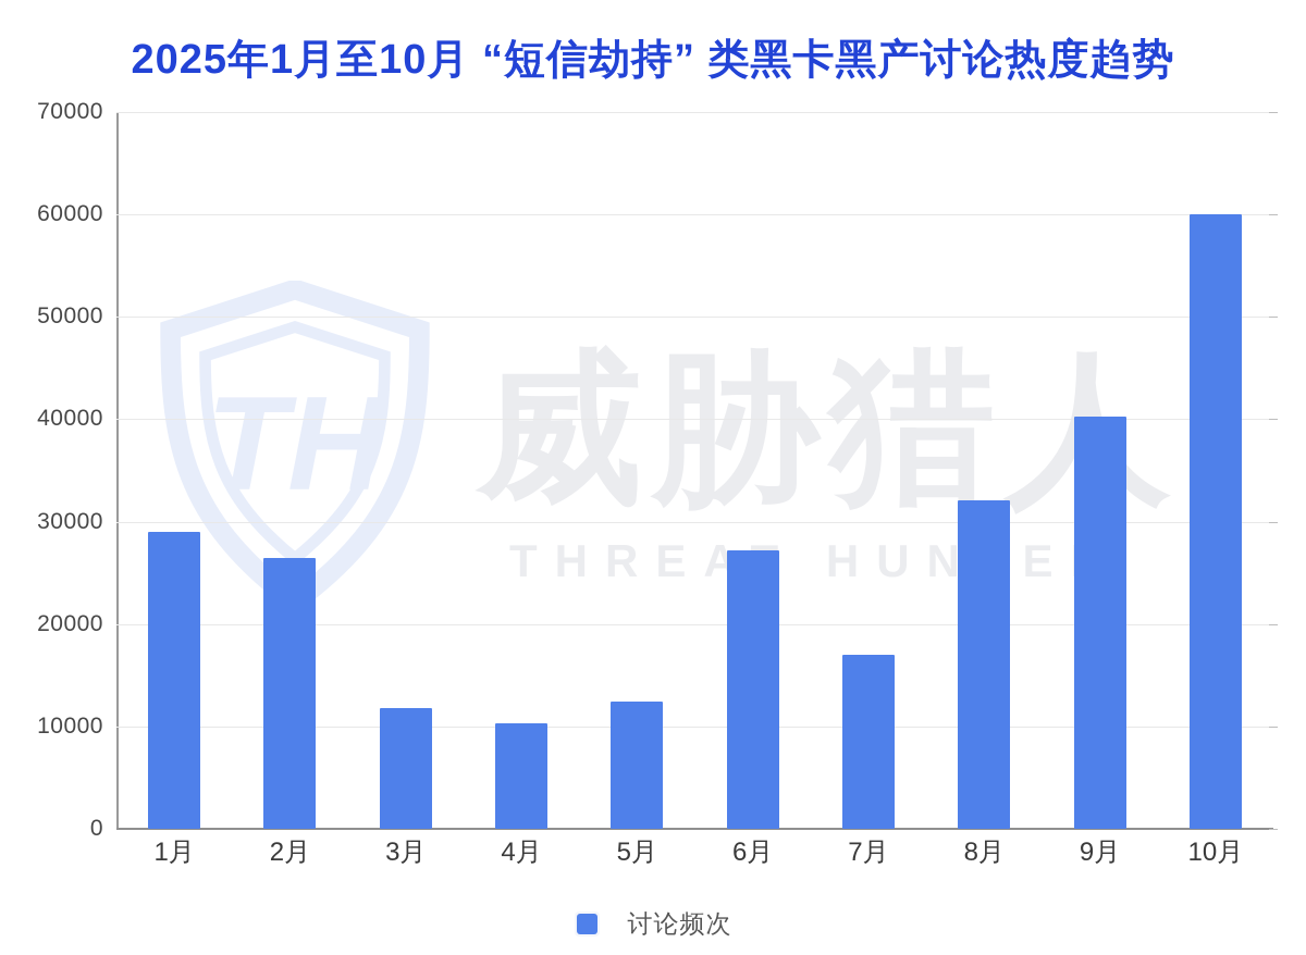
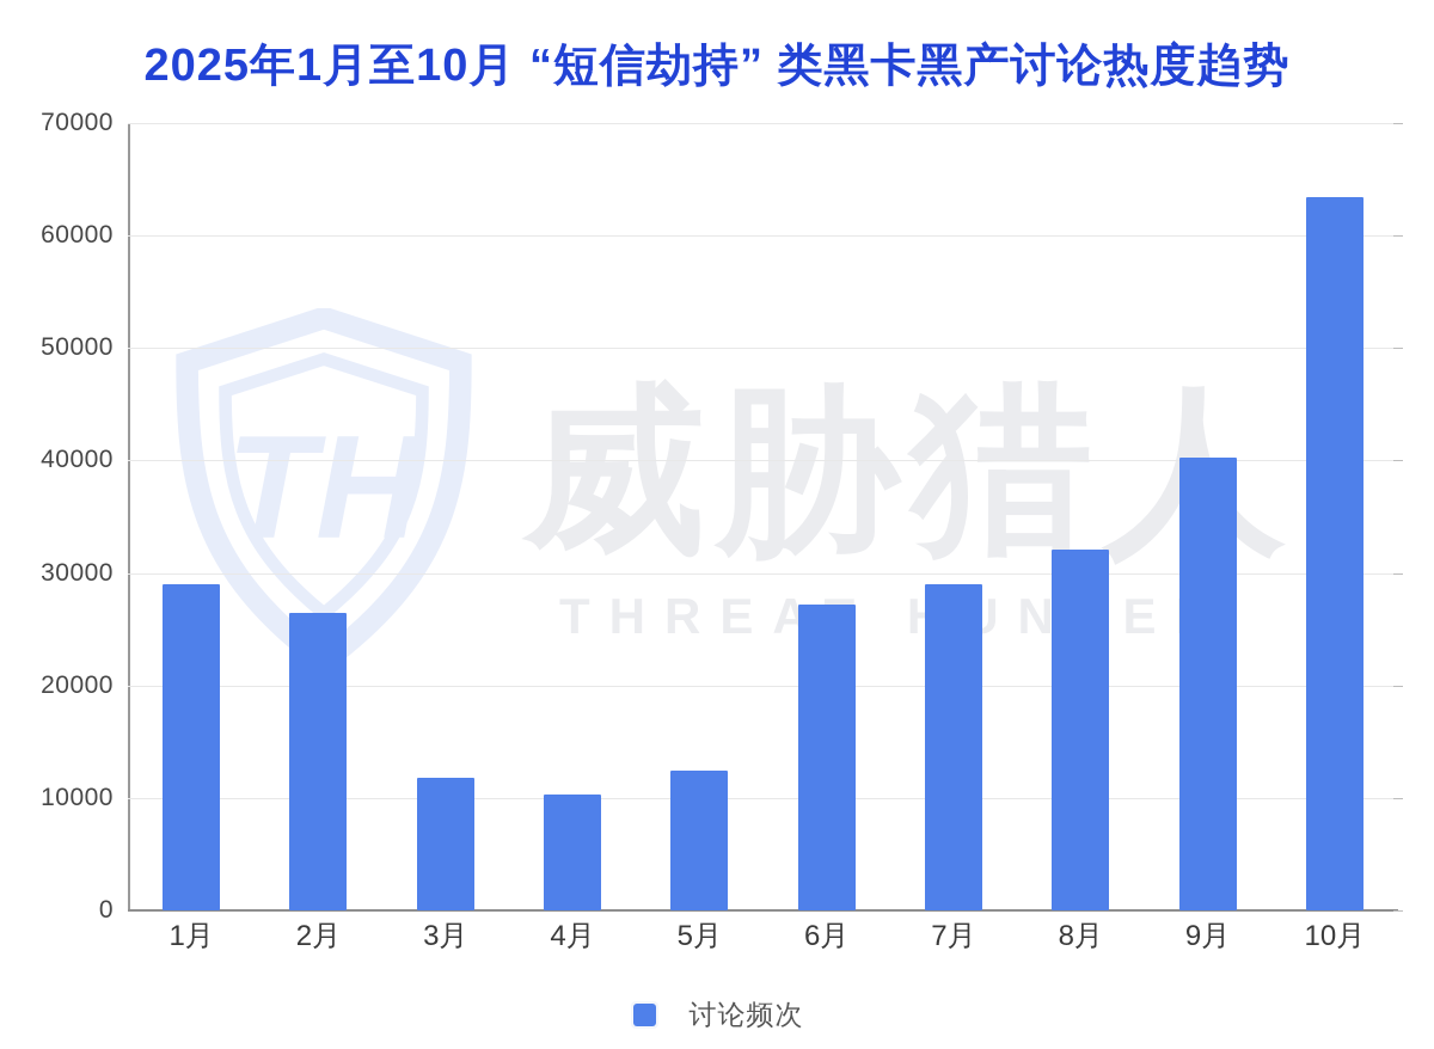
7月: 17000 -> 29000
10月: 60000 -> 63000
